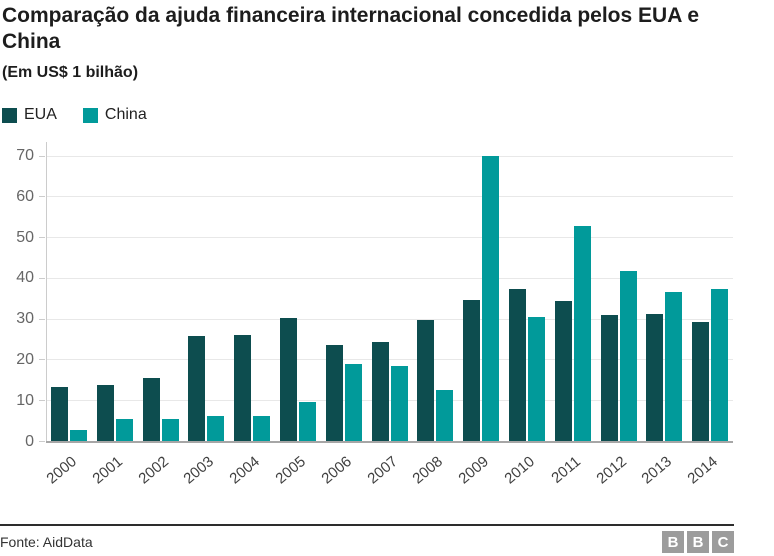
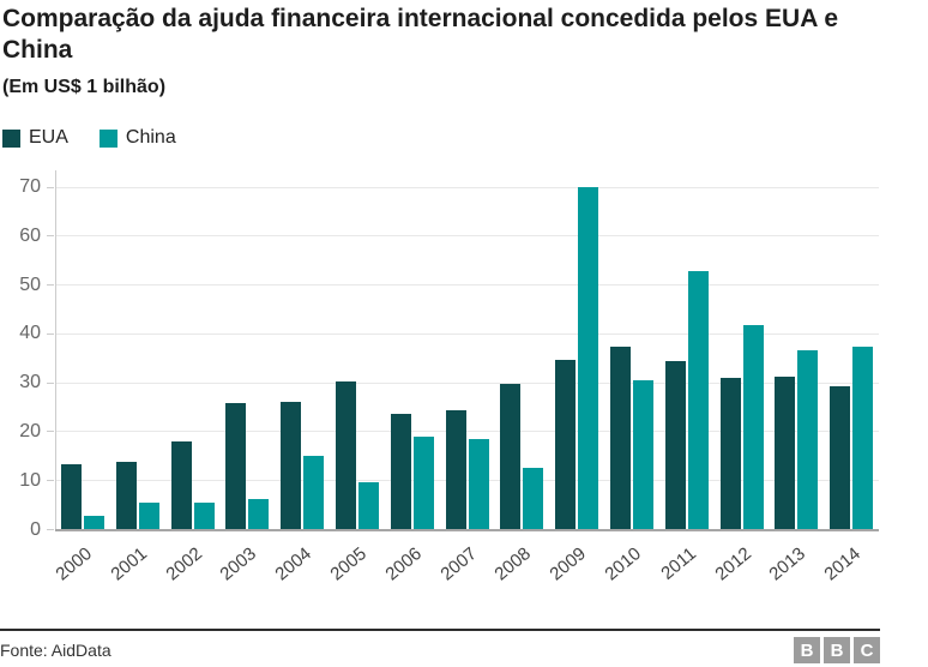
EUA/2002: 16 -> 18
China/2004: 6 -> 15
